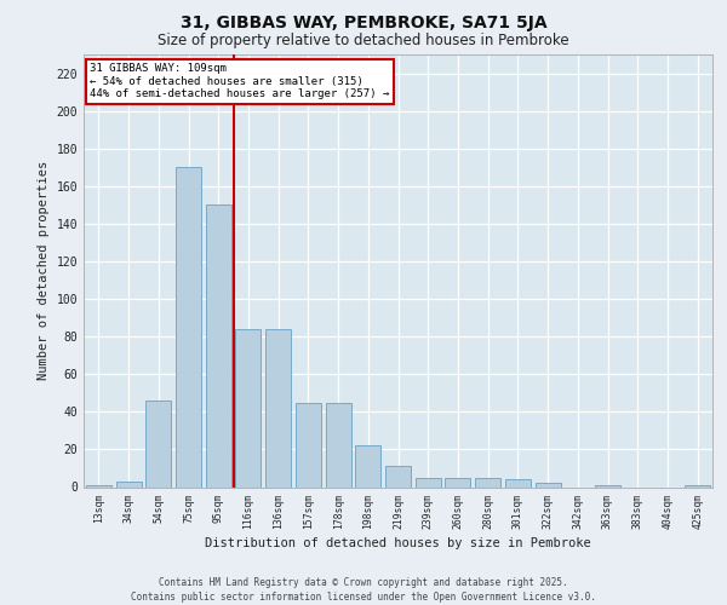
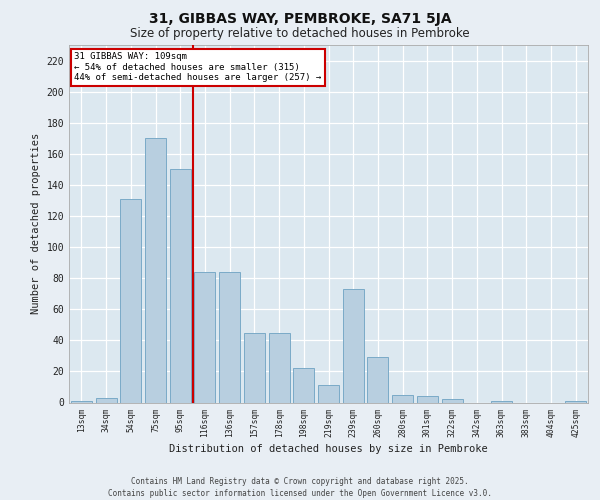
54sqm: 46 -> 131
239sqm: 5 -> 73
260sqm: 5 -> 29
